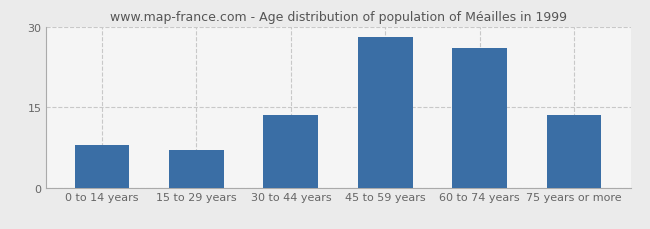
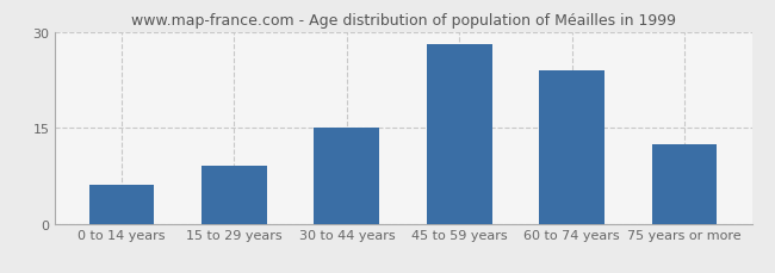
0 to 14 years: 8.0 -> 6.0
15 to 29 years: 7.0 -> 9.0
30 to 44 years: 13.5 -> 15.0
60 to 74 years: 26.0 -> 24.0
75 years or more: 13.5 -> 12.4
